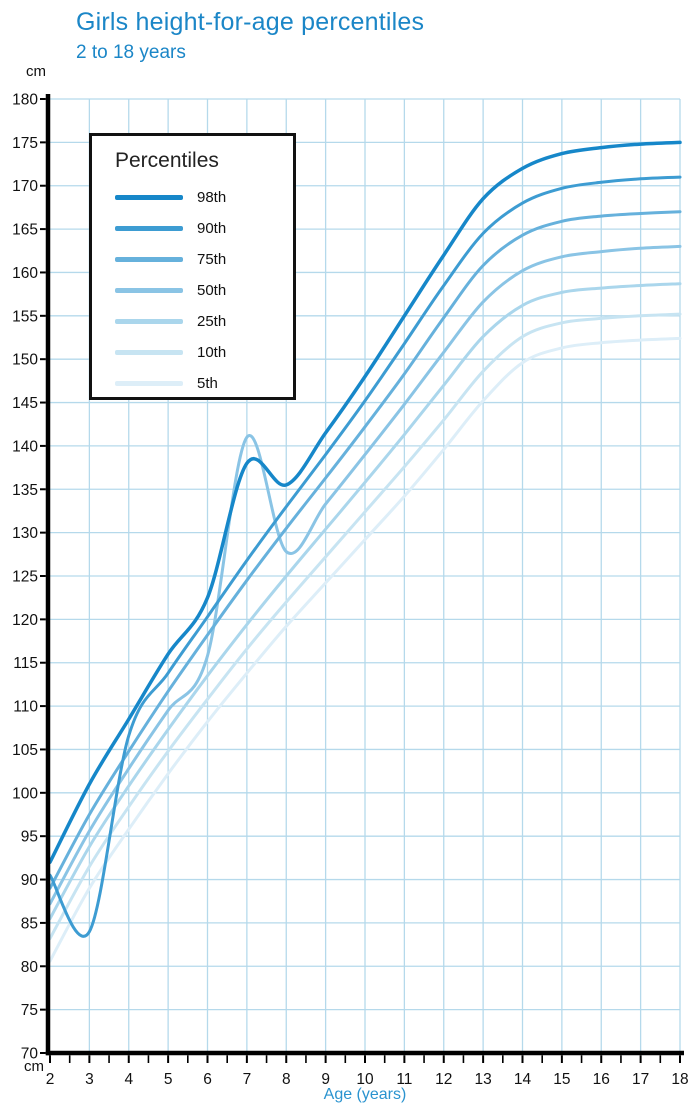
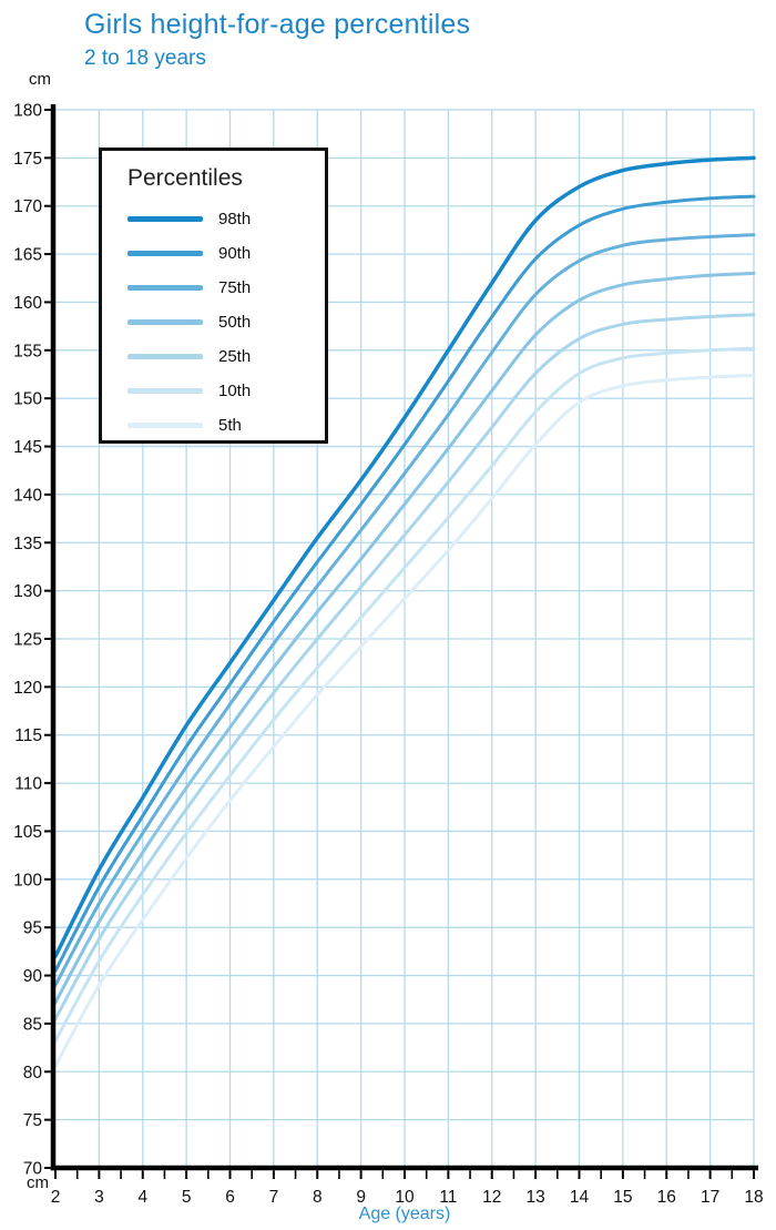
90th/3: 84 -> 99
98th/7: 138 -> 129
50th/7: 141 -> 122
